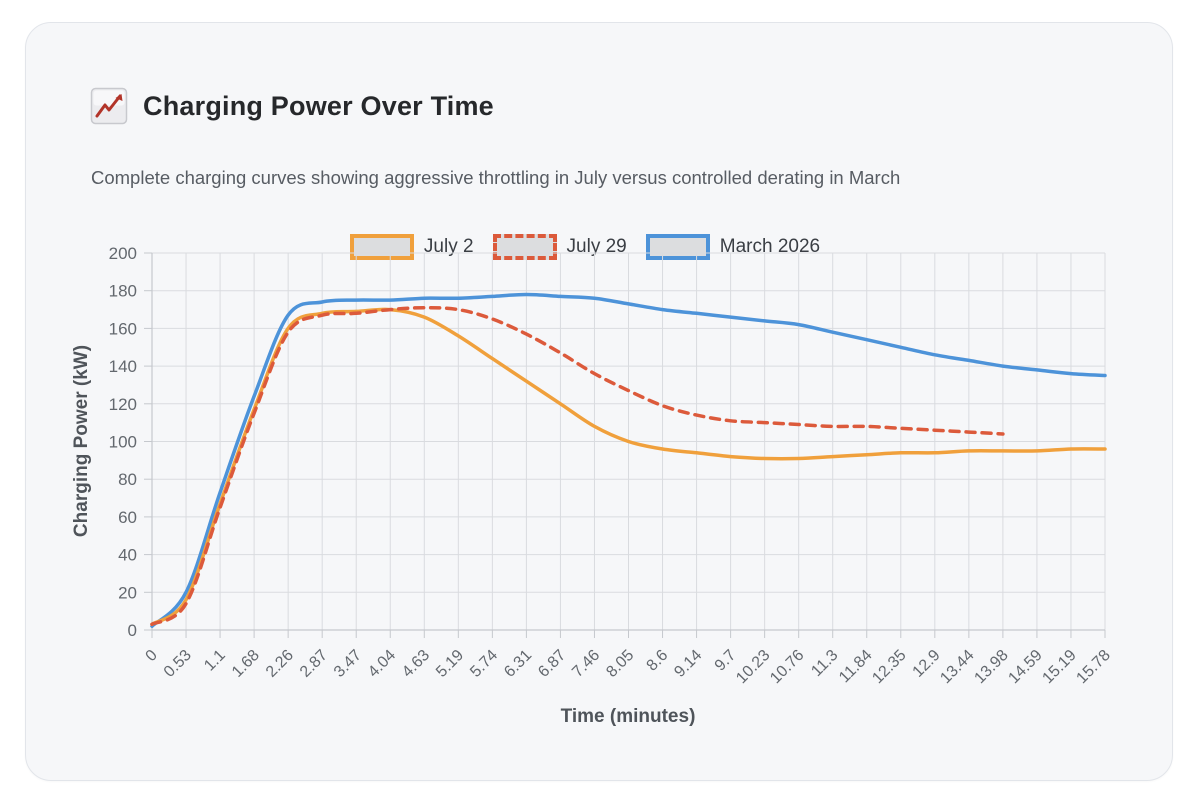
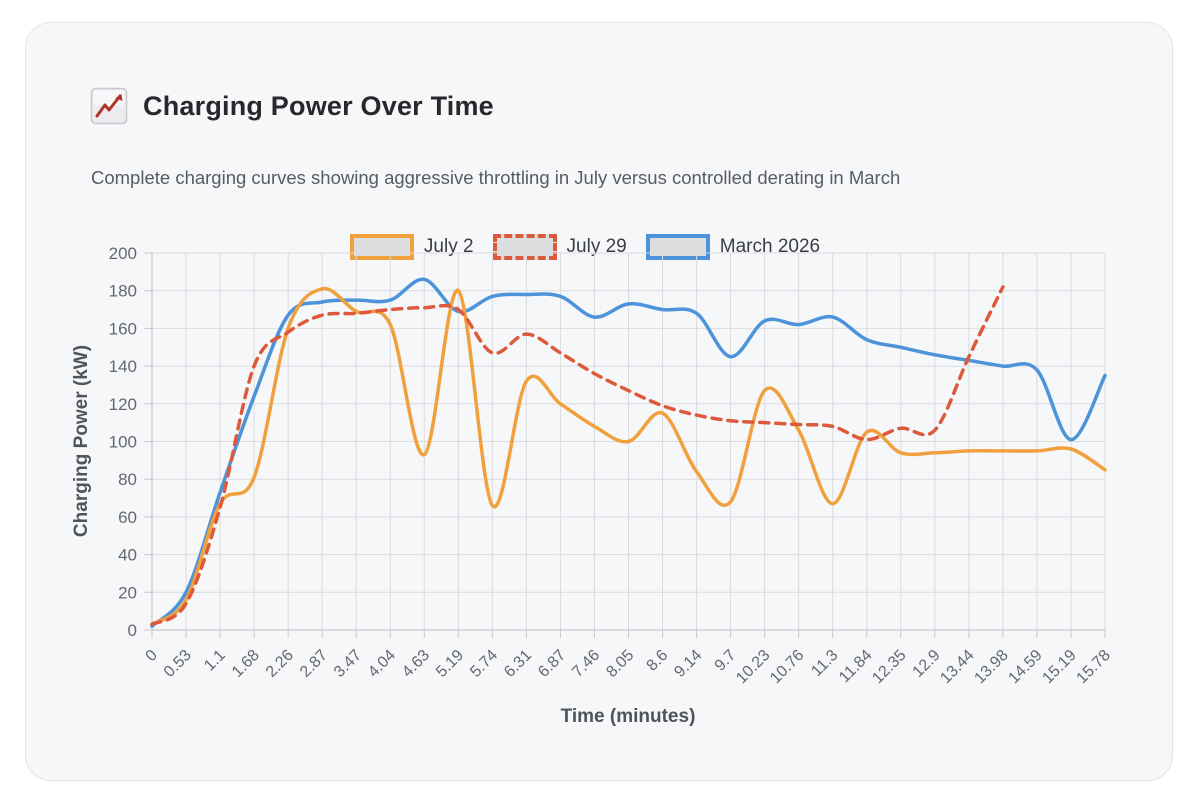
July 2/1.68: 117 -> 81
July 29/1.68: 115 -> 140
July 2/2.87: 168 -> 181
July 2/4.04: 170 -> 162
July 2/4.63: 166 -> 93
March 2026/4.63: 176 -> 186
July 2/5.19: 156 -> 180
March 2026/5.19: 176 -> 169
July 2/5.74: 144 -> 66
July 29/5.74: 165 -> 147
March 2026/7.46: 176 -> 166
July 2/8.6: 96 -> 115
July 2/9.14: 94 -> 84
July 2/9.7: 92 -> 68
March 2026/9.7: 166 -> 145
July 2/10.23: 91 -> 127
July 2/10.76: 91 -> 106
July 2/11.3: 92 -> 67
March 2026/11.3: 158 -> 166
July 2/11.84: 93 -> 105
July 29/11.84: 108 -> 101
July 29/13.44: 105 -> 145
July 29/13.98: 104 -> 182
March 2026/15.19: 136 -> 101
July 2/15.78: 96 -> 85
